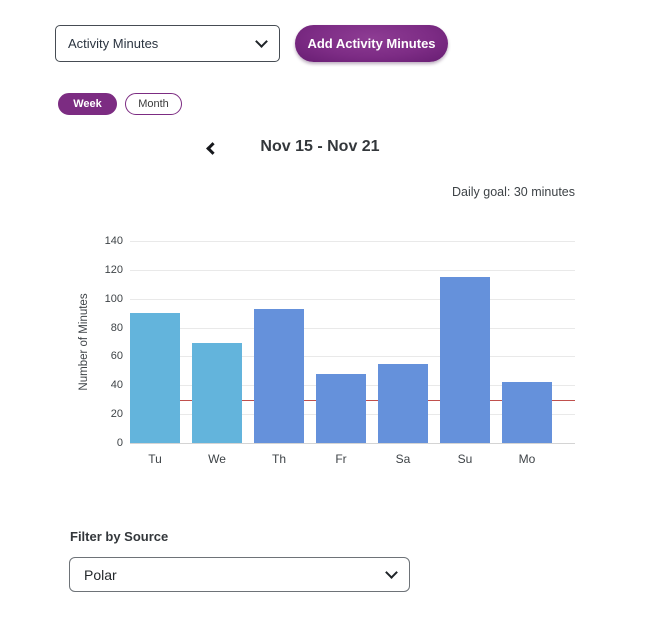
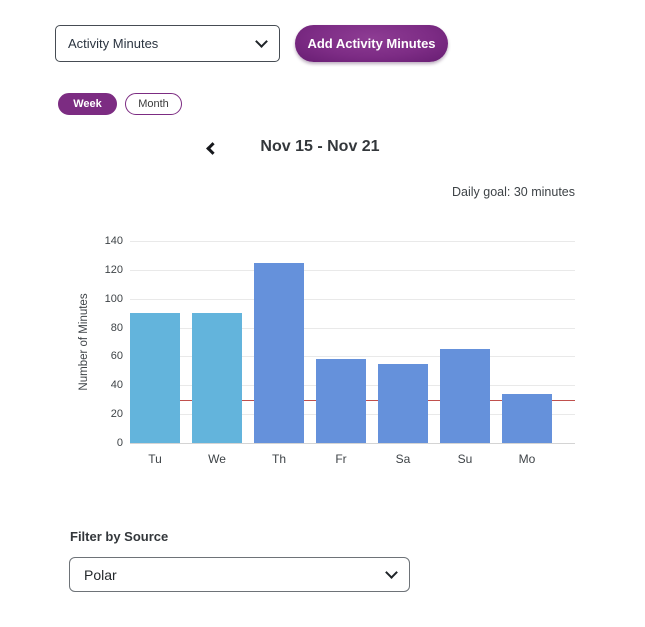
We: 69 -> 90
Th: 93 -> 125
Fr: 48 -> 58
Su: 115 -> 65
Mo: 42 -> 34
